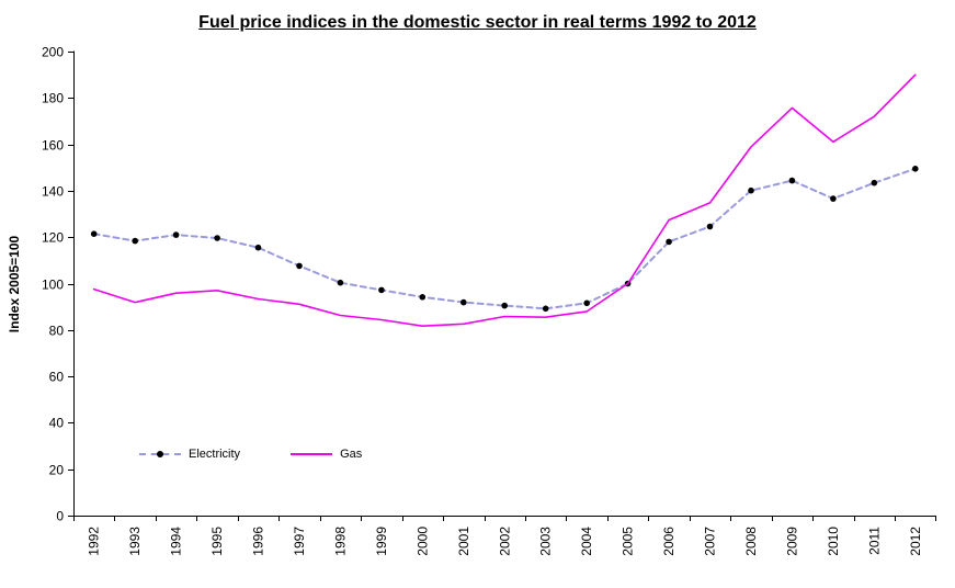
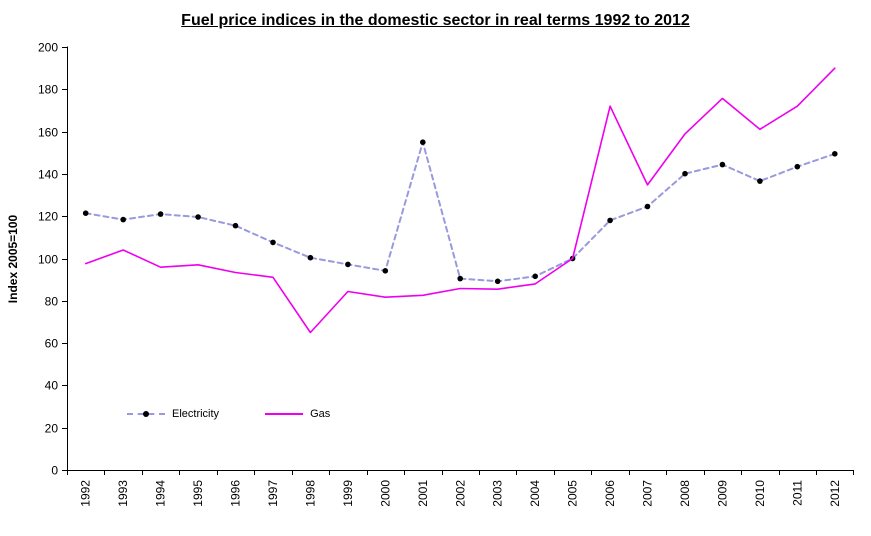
Gas/1993: 92 -> 104
Gas/1998: 86 -> 65
Electricity/2001: 92 -> 155
Gas/2006: 127 -> 172
